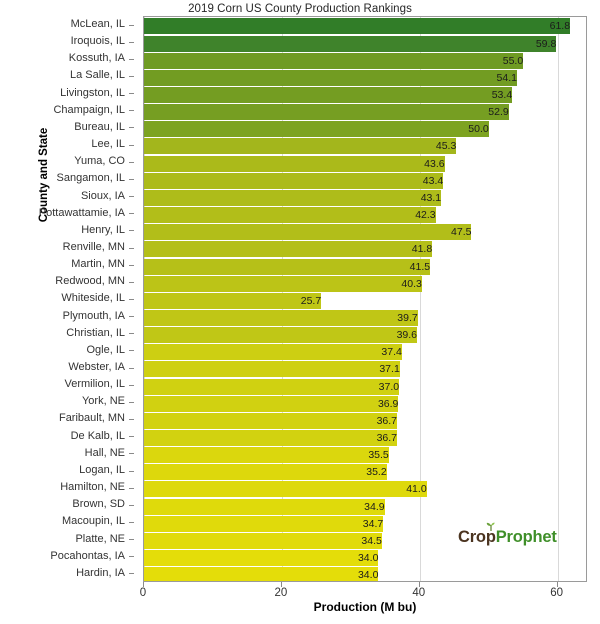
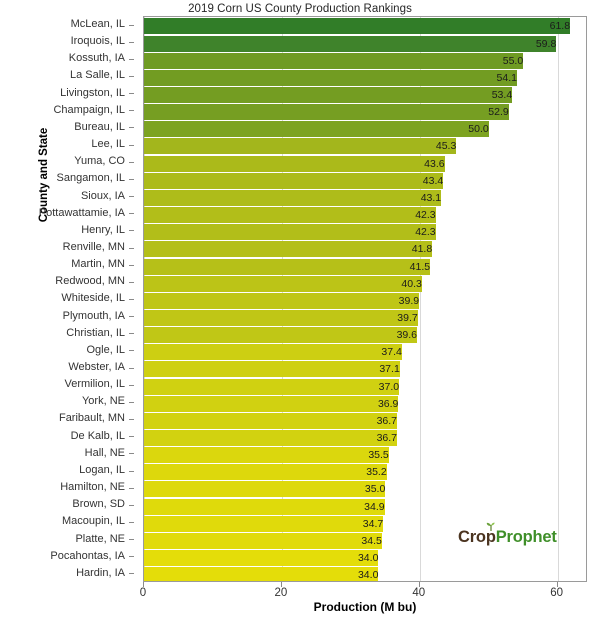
Henry, IL: 47.5 -> 42.3
Whiteside, IL: 25.7 -> 39.9
Hamilton, NE: 41.0 -> 35.0
